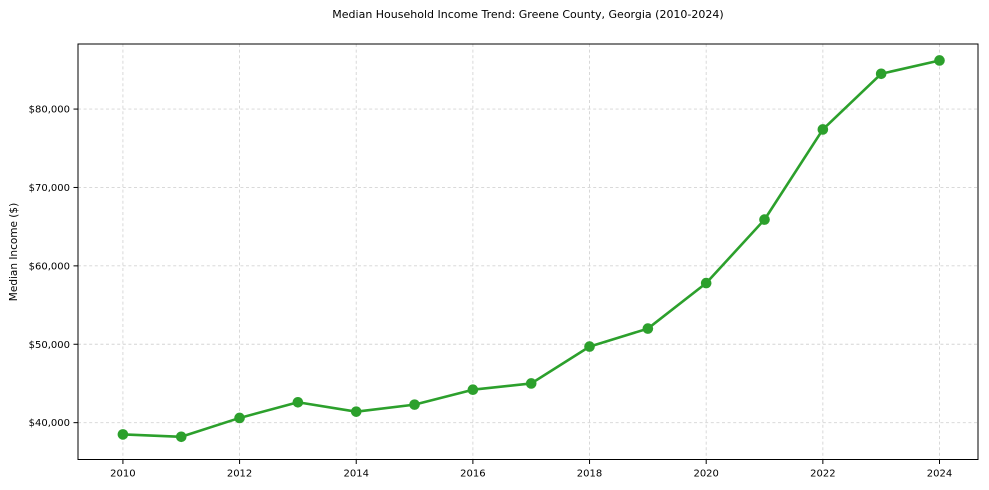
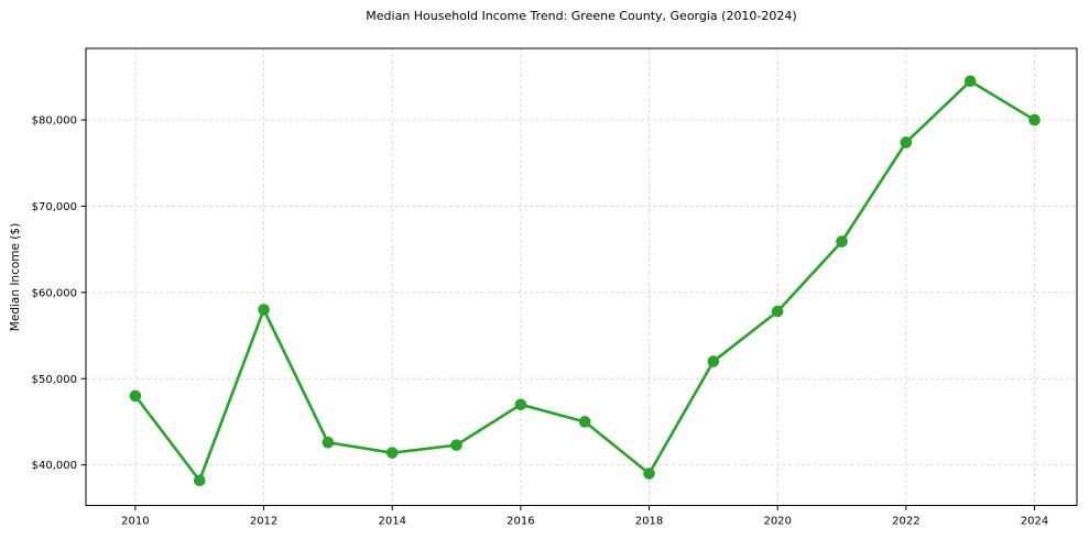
2010: $38000 -> $48000
2012: $41000 -> $58000
2016: $44000 -> $47000
2018: $50000 -> $39000
2024: $86000 -> $80000
